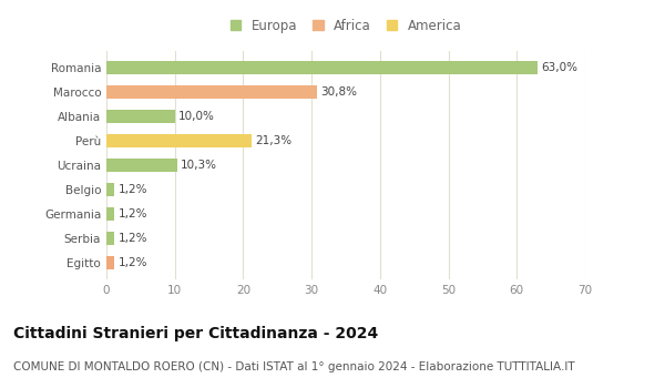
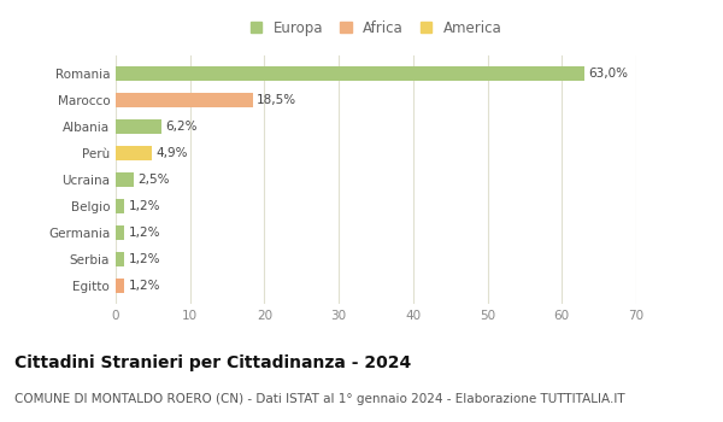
Marocco: 30,8% -> 18,5%
Albania: 10,0% -> 6,2%
Perù: 21,3% -> 4,9%
Ucraina: 10,3% -> 2,5%
